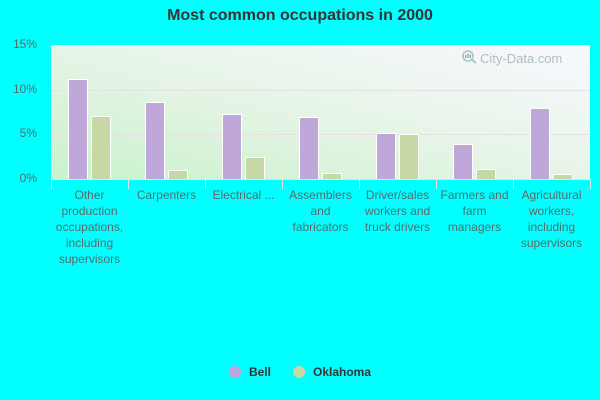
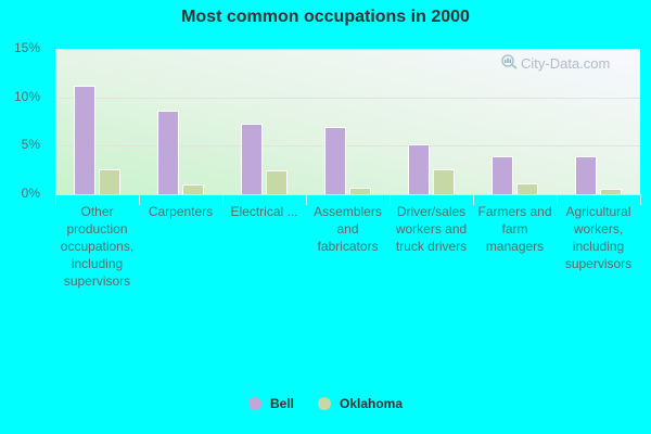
Oklahoma/Other production occupations, including supervisors: 7% -> 3%
Oklahoma/Driver/sales workers and truck drivers: 5% -> 3%
Bell/Agricultural workers, including supervisors: 8% -> 4%
